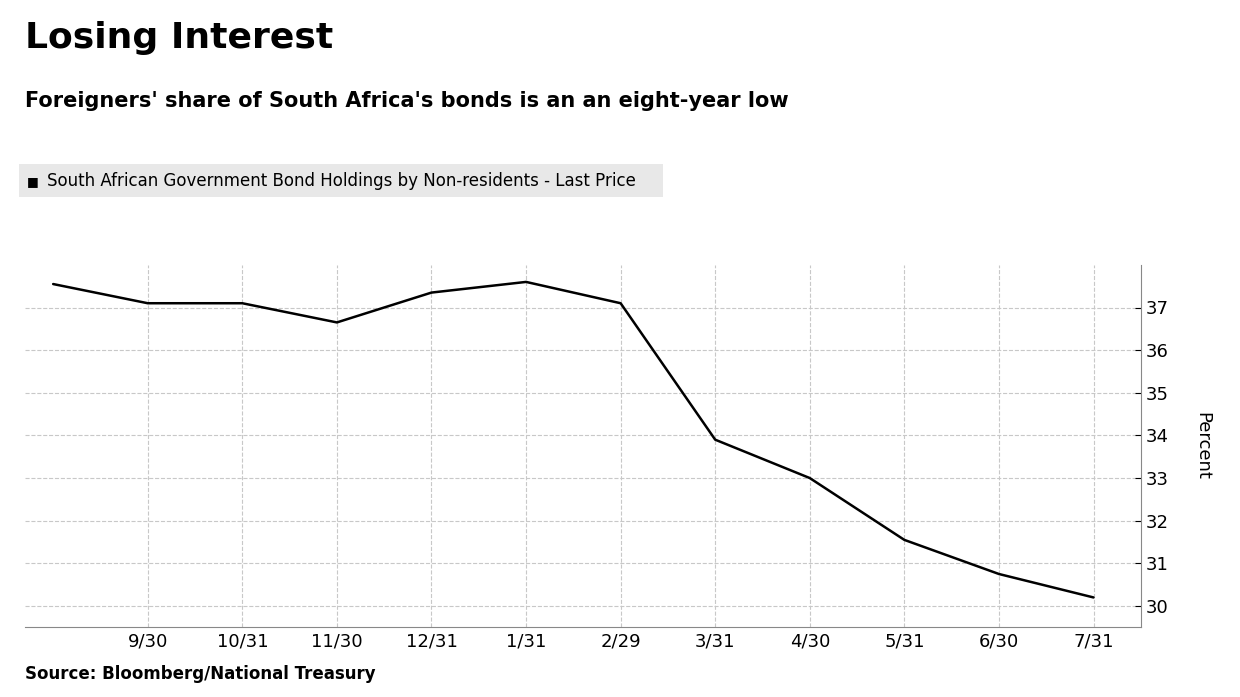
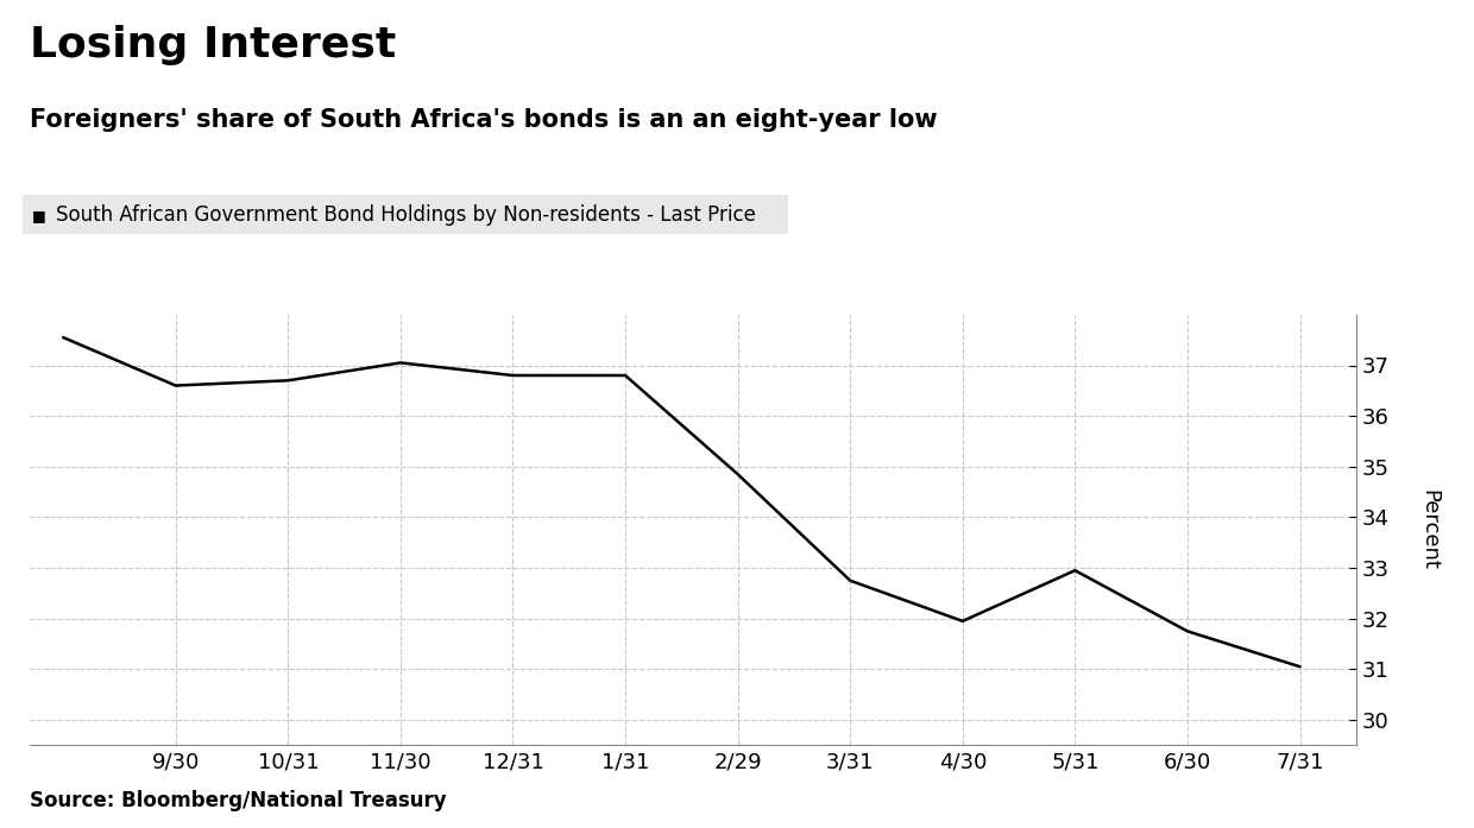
9/30: 37.10 -> 36.60
10/31: 37.10 -> 36.70
11/30: 36.65 -> 37.05
12/31: 37.35 -> 36.80
1/31: 37.60 -> 36.80
2/29: 37.10 -> 34.85
3/31: 33.90 -> 32.75
4/30: 33.00 -> 31.95
5/31: 31.55 -> 32.95
6/30: 30.75 -> 31.75
7/31: 30.20 -> 31.05
